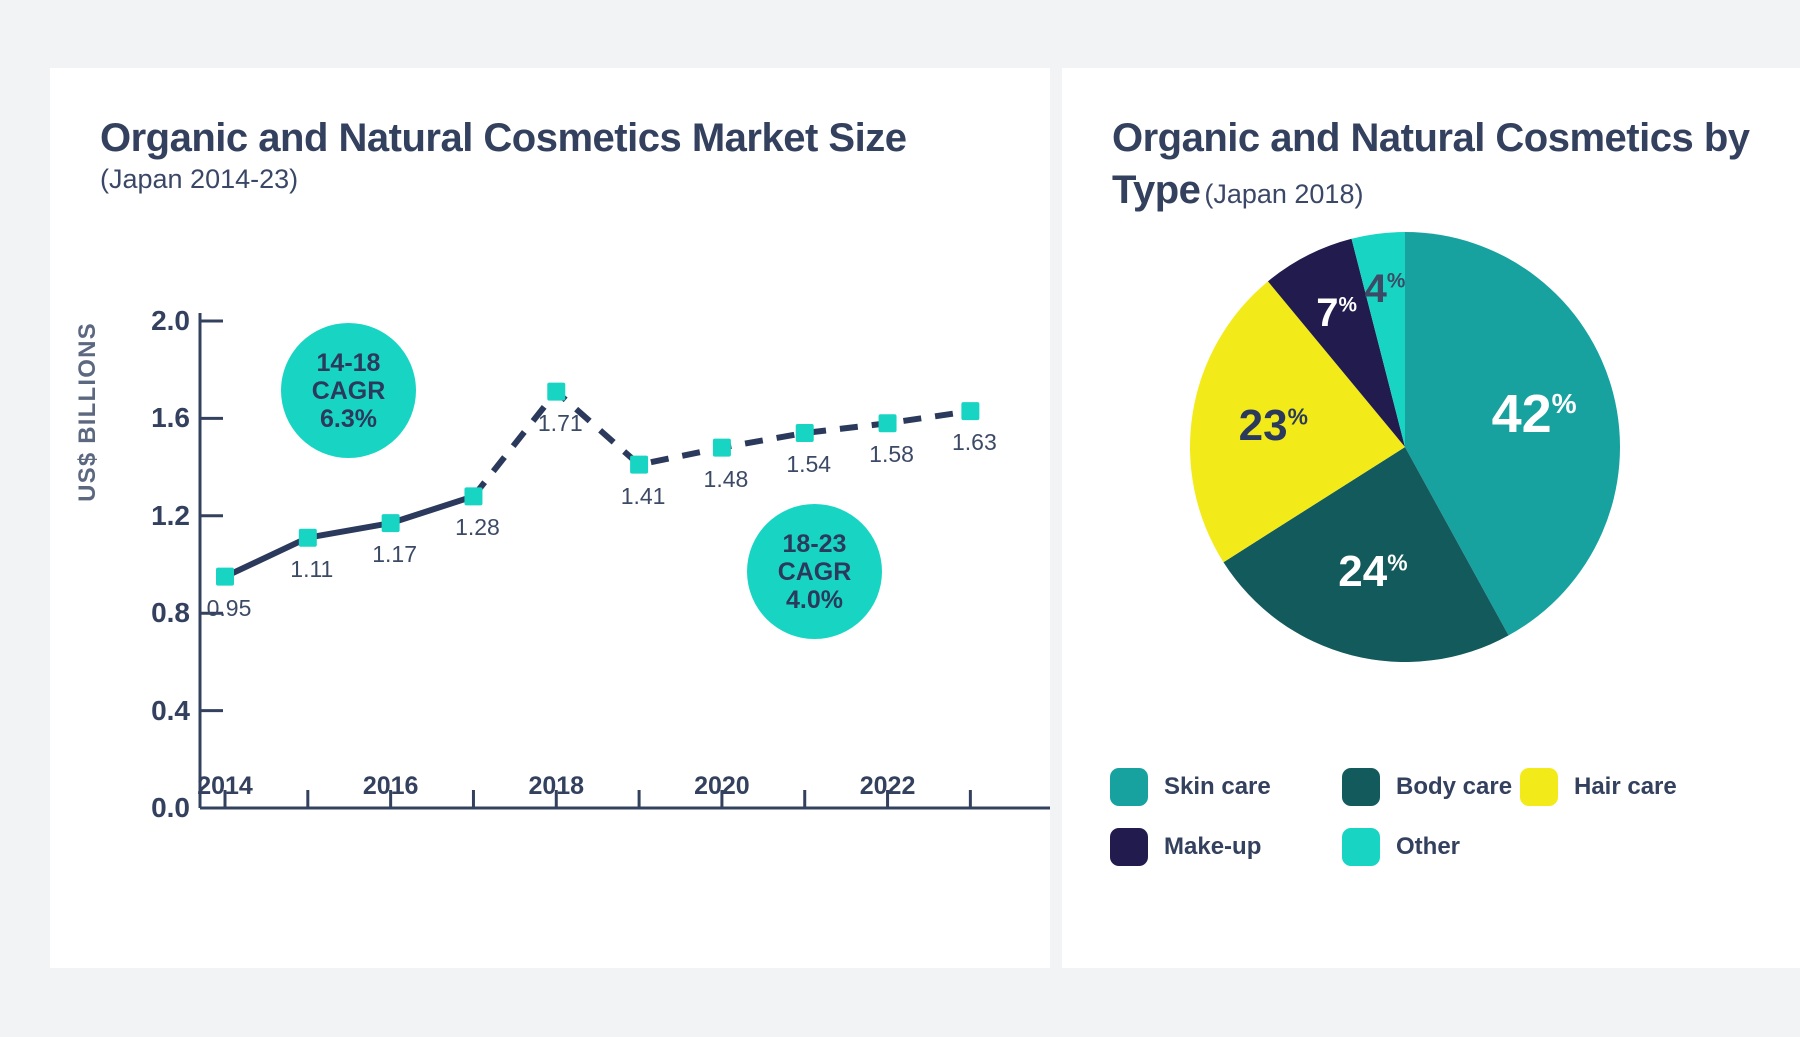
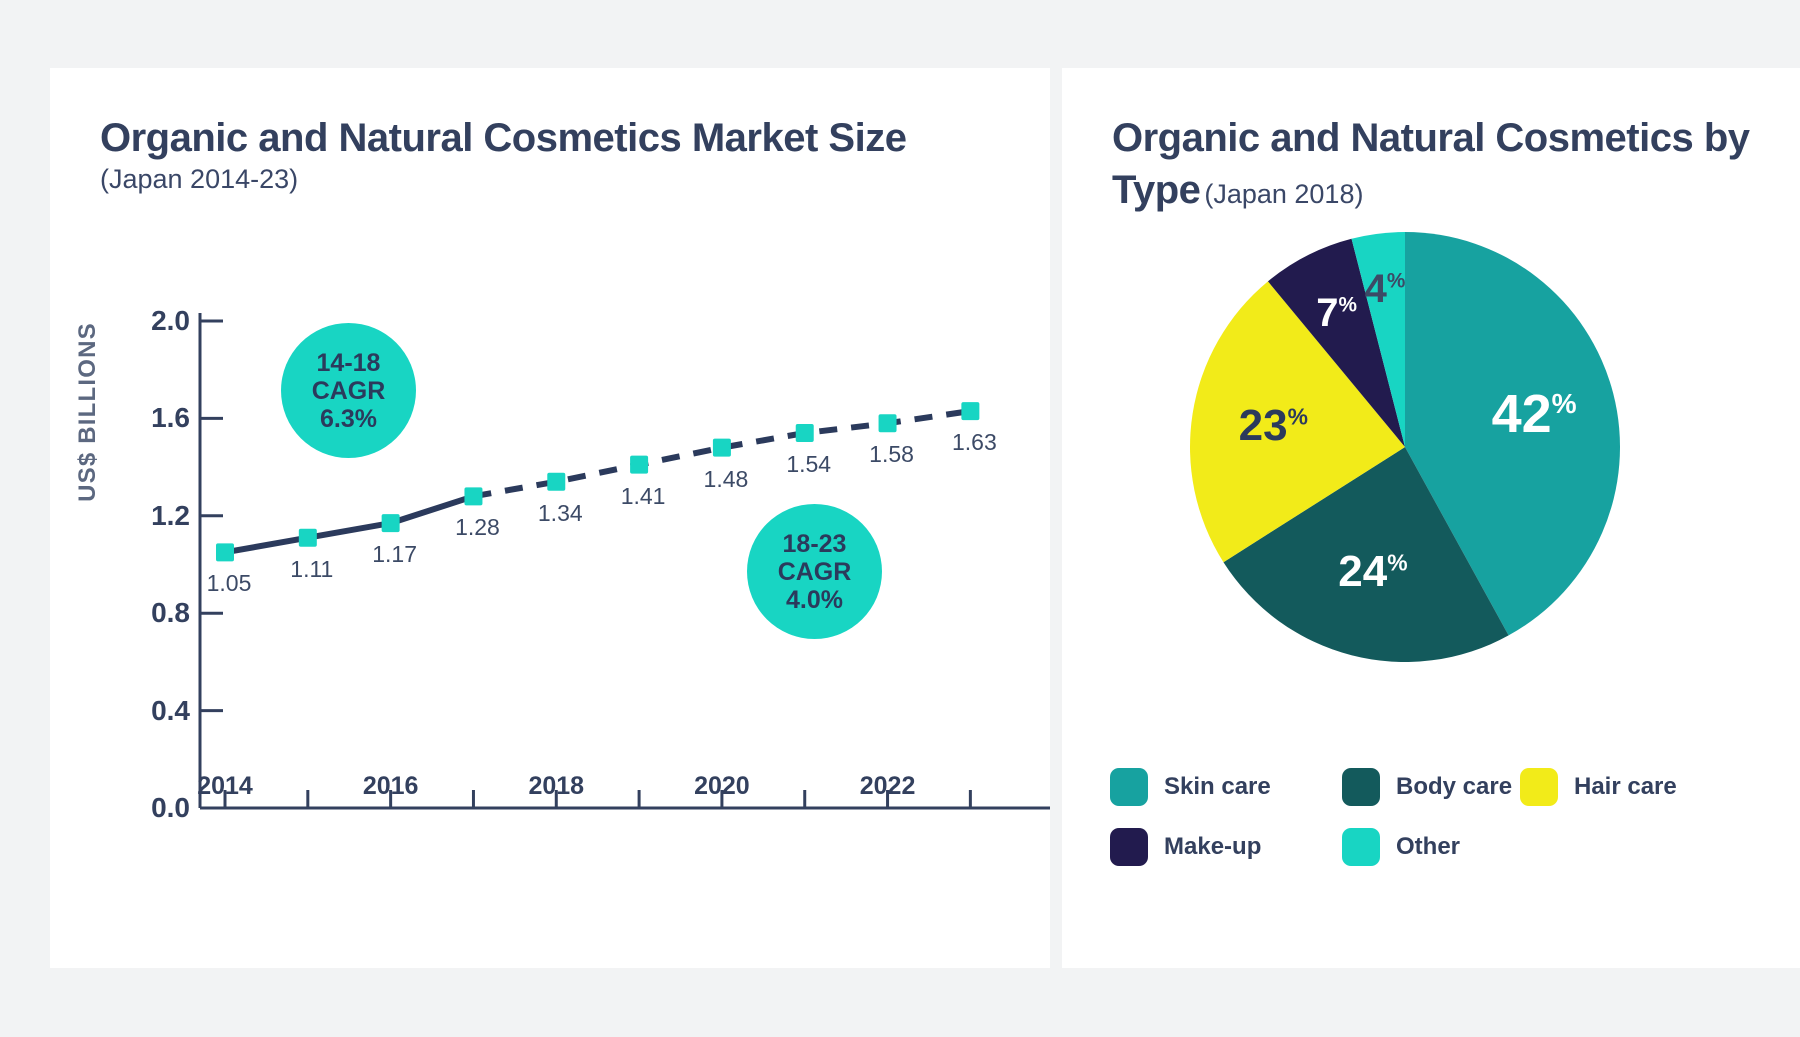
Organic and Natural Cosmetics Market Size (Japan 2014-23)/2014: 0.95 -> 1.05
Organic and Natural Cosmetics Market Size (Japan 2014-23)/2018: 1.71 -> 1.34
